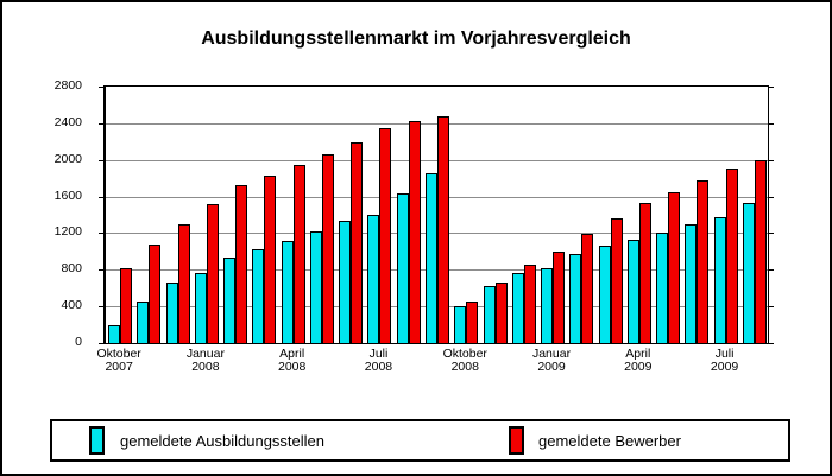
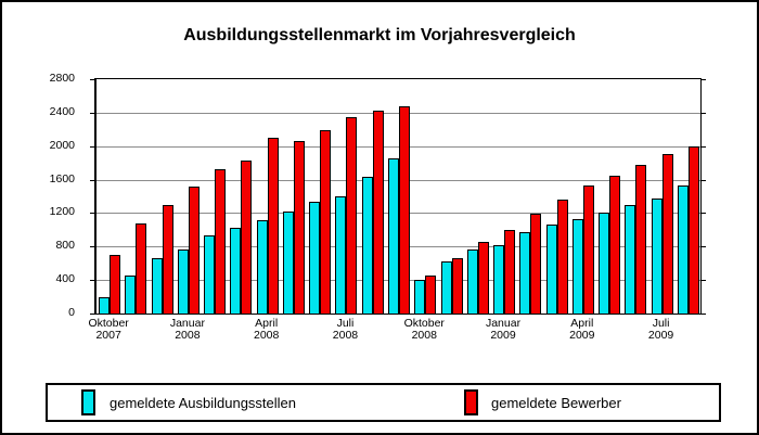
gemeldete Bewerber/Oktober 2007: 800 -> 700
gemeldete Bewerber/April 2008: 2000 -> 2100
